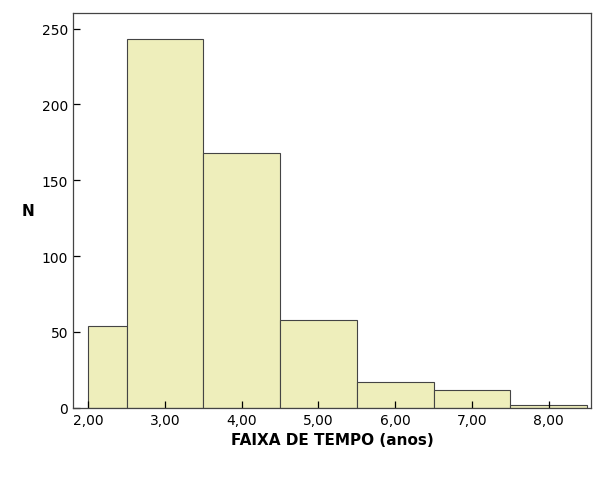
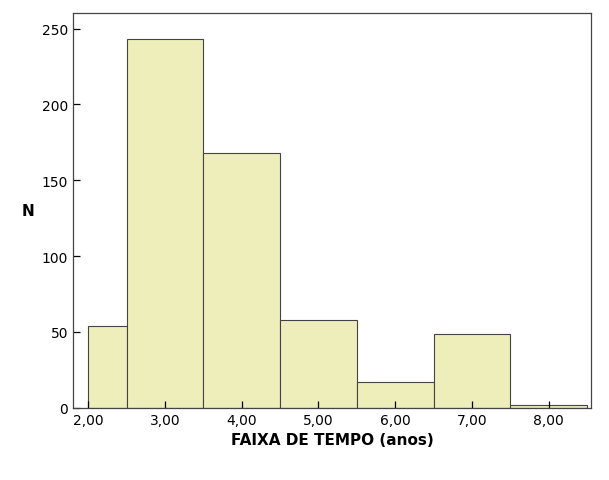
7,00: 12 -> 49
